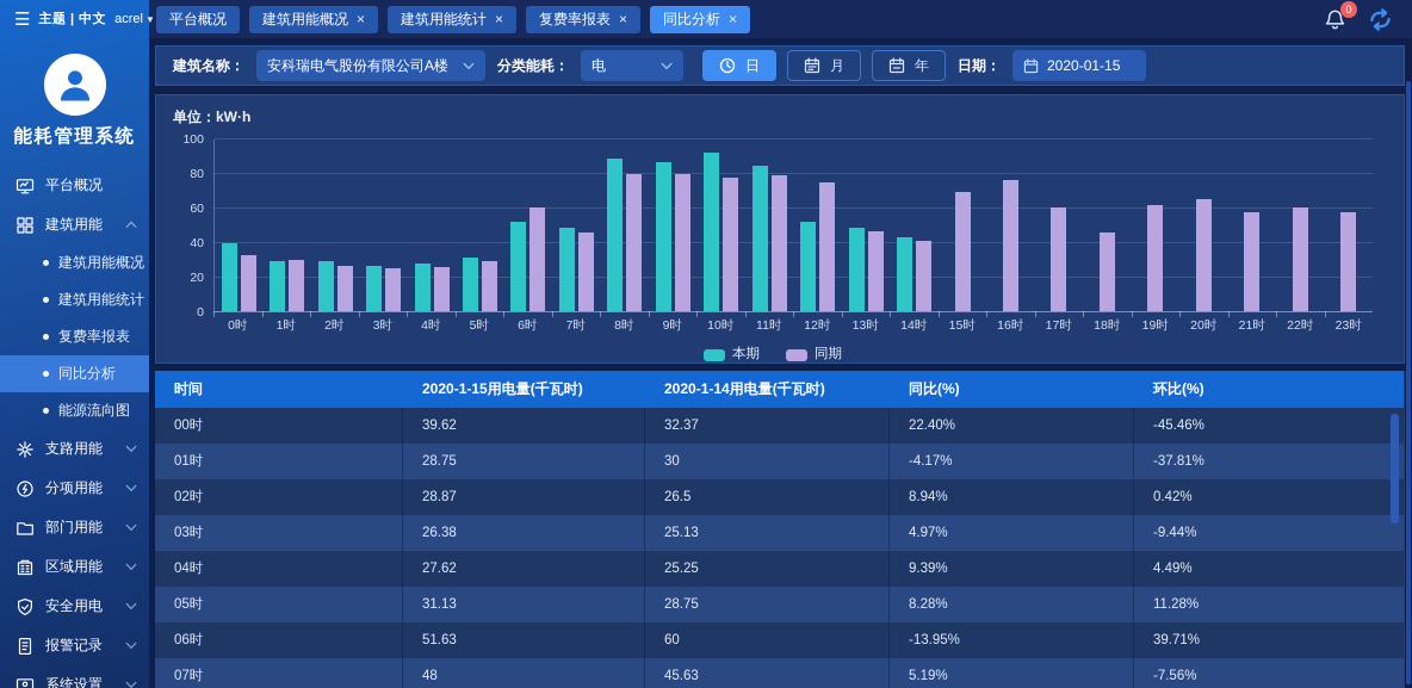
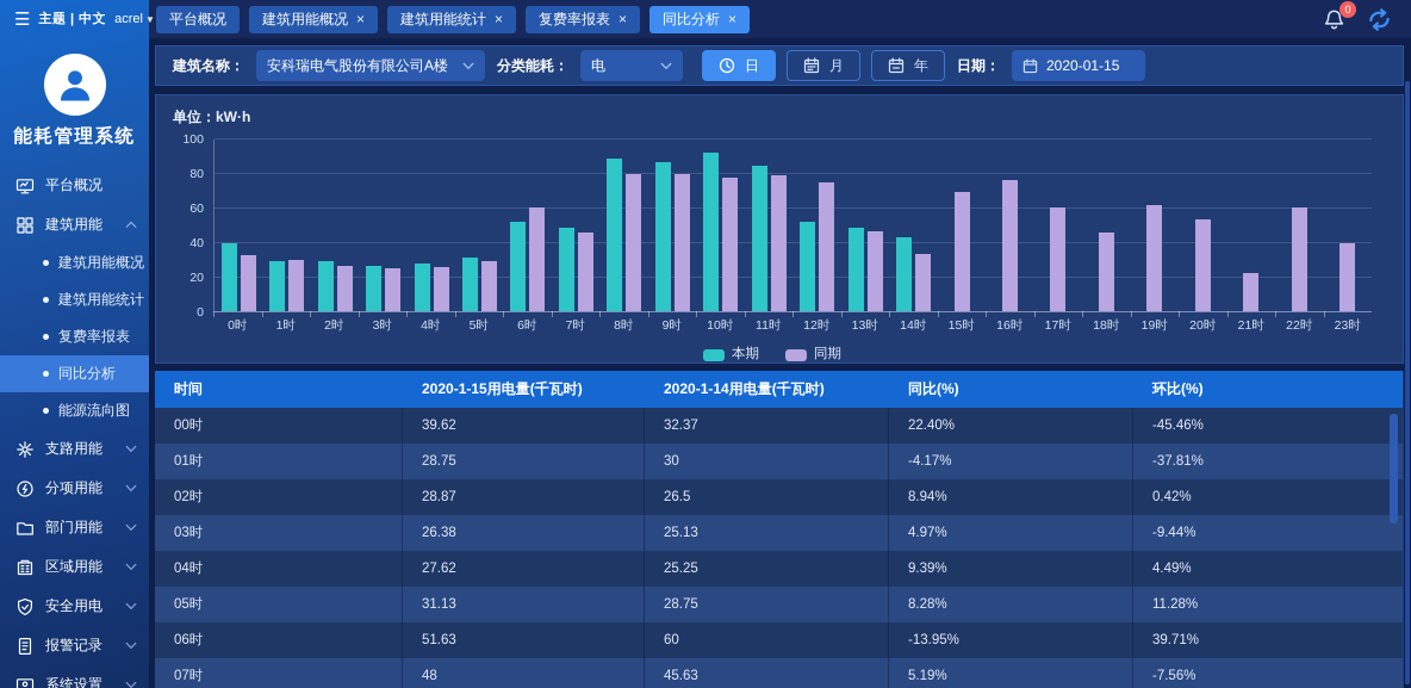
同期/14时: 41 -> 33
同期/20时: 64 -> 53
同期/21时: 58 -> 22
同期/23时: 58 -> 39
